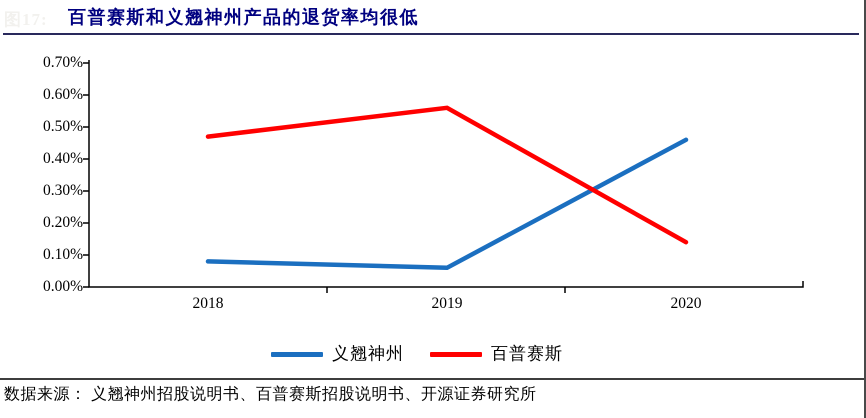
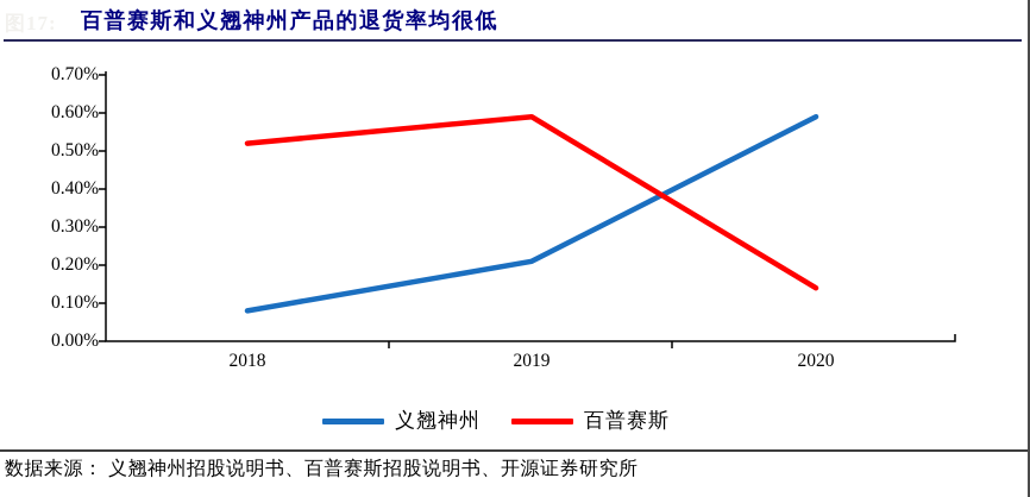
百普赛斯/2018: 0.47% -> 0.52%
义翘神州/2019: 0.06% -> 0.21%
百普赛斯/2019: 0.56% -> 0.59%
义翘神州/2020: 0.46% -> 0.59%
